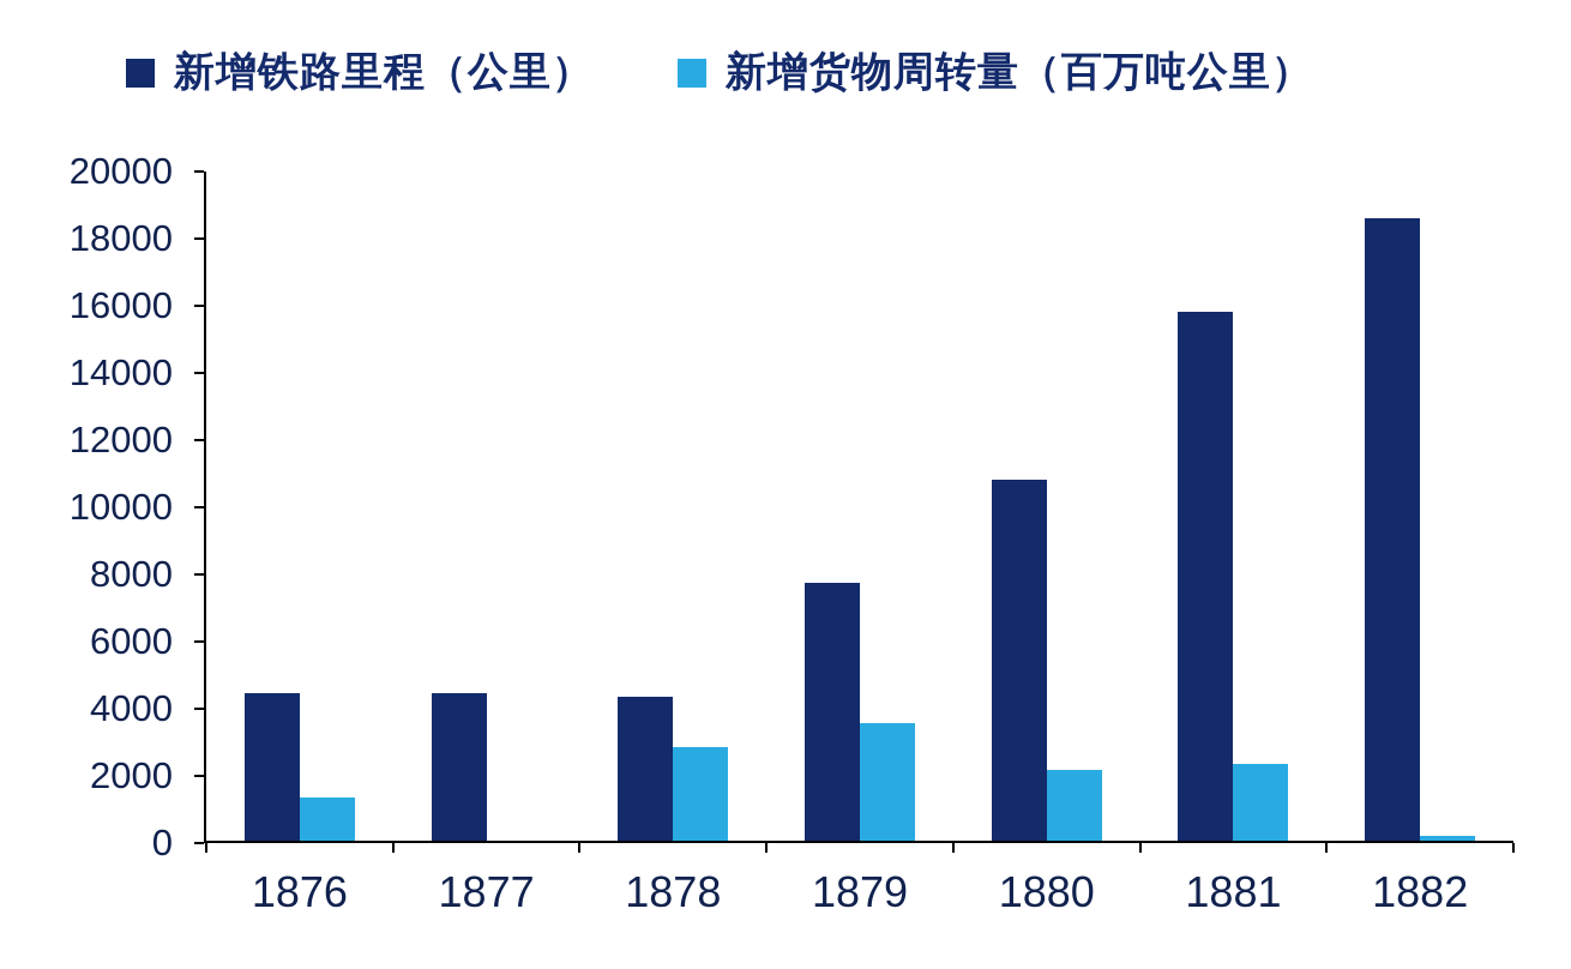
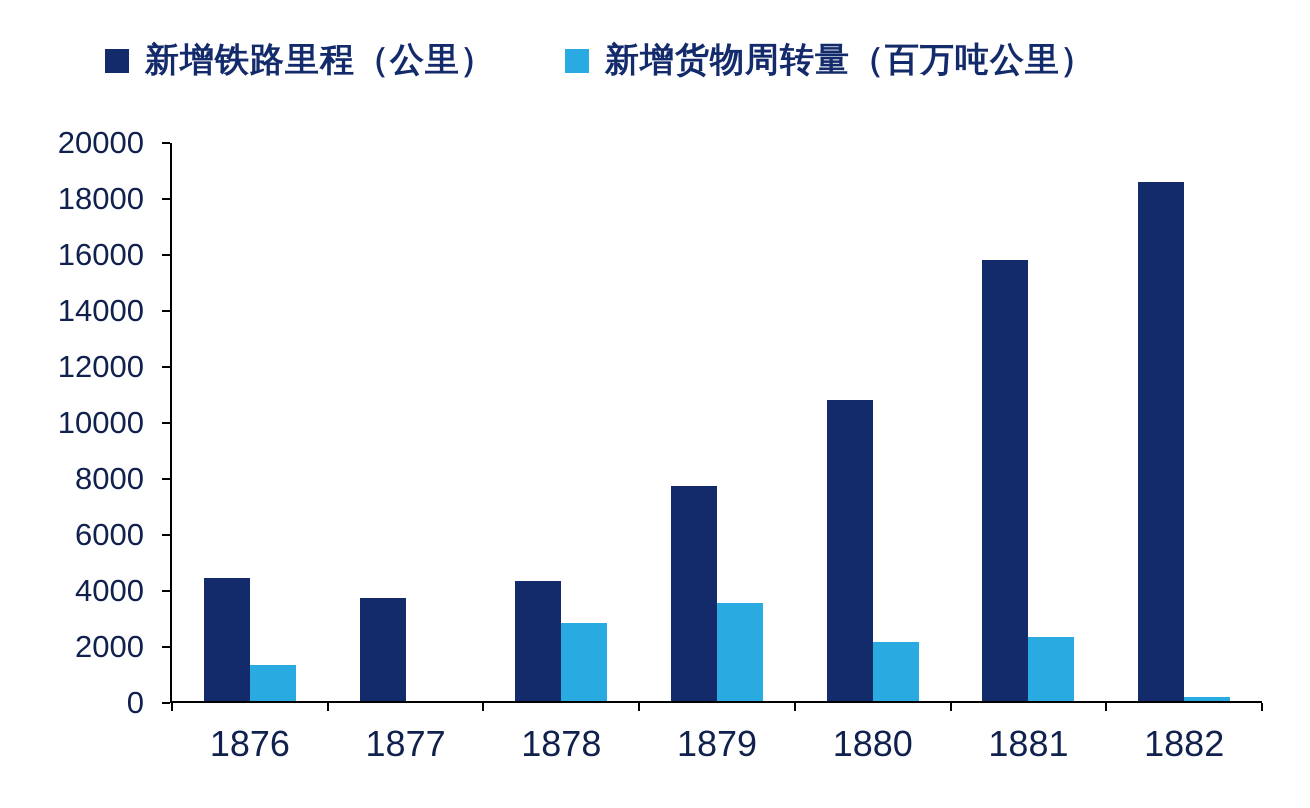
新增铁路里程（公里）/1877: 4400 -> 3700
